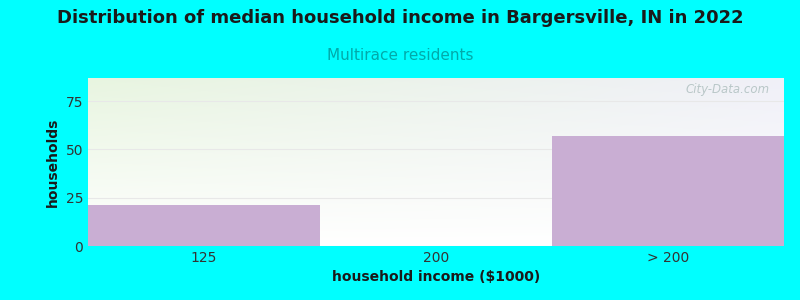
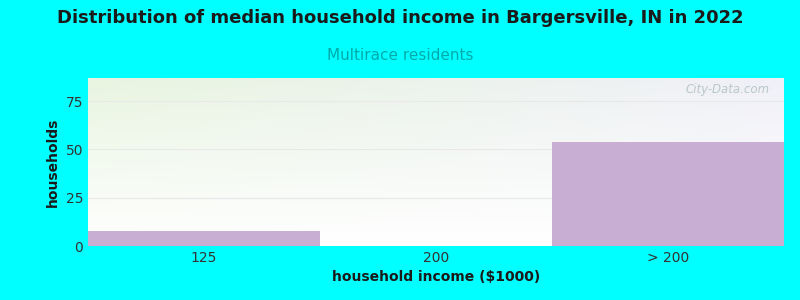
125: 21 -> 8
> 200: 57 -> 54
